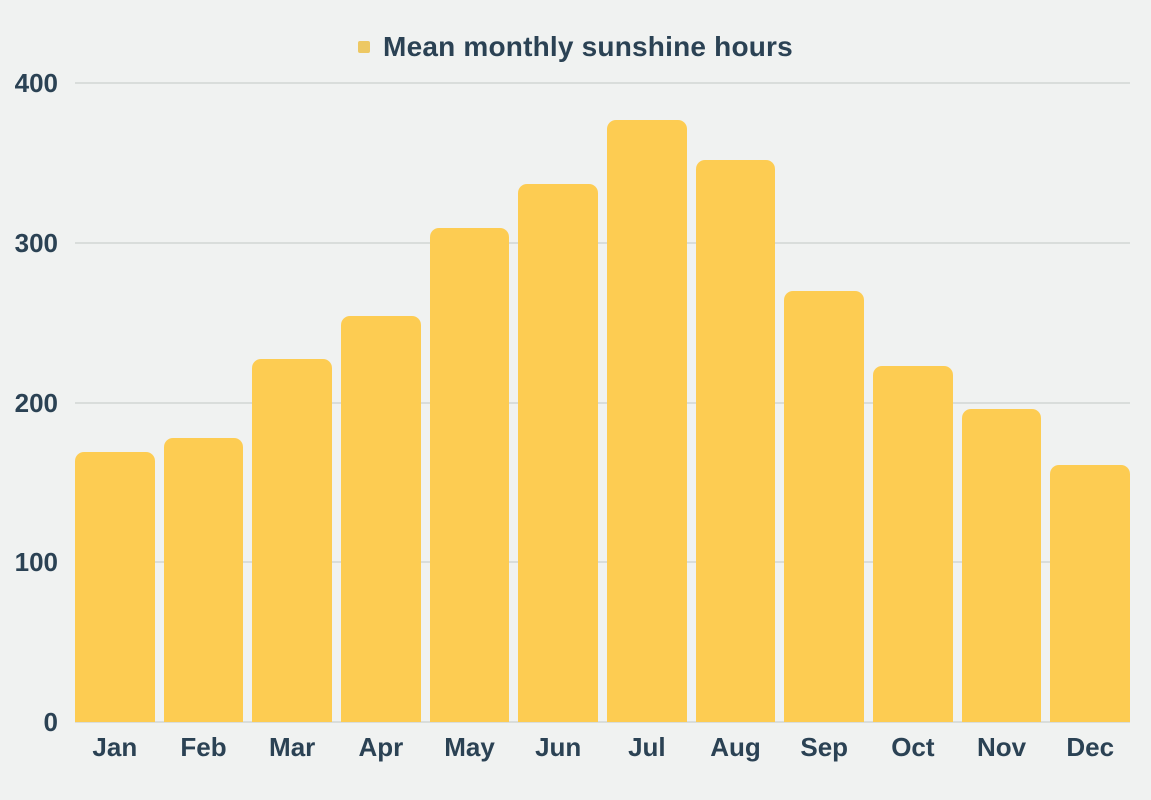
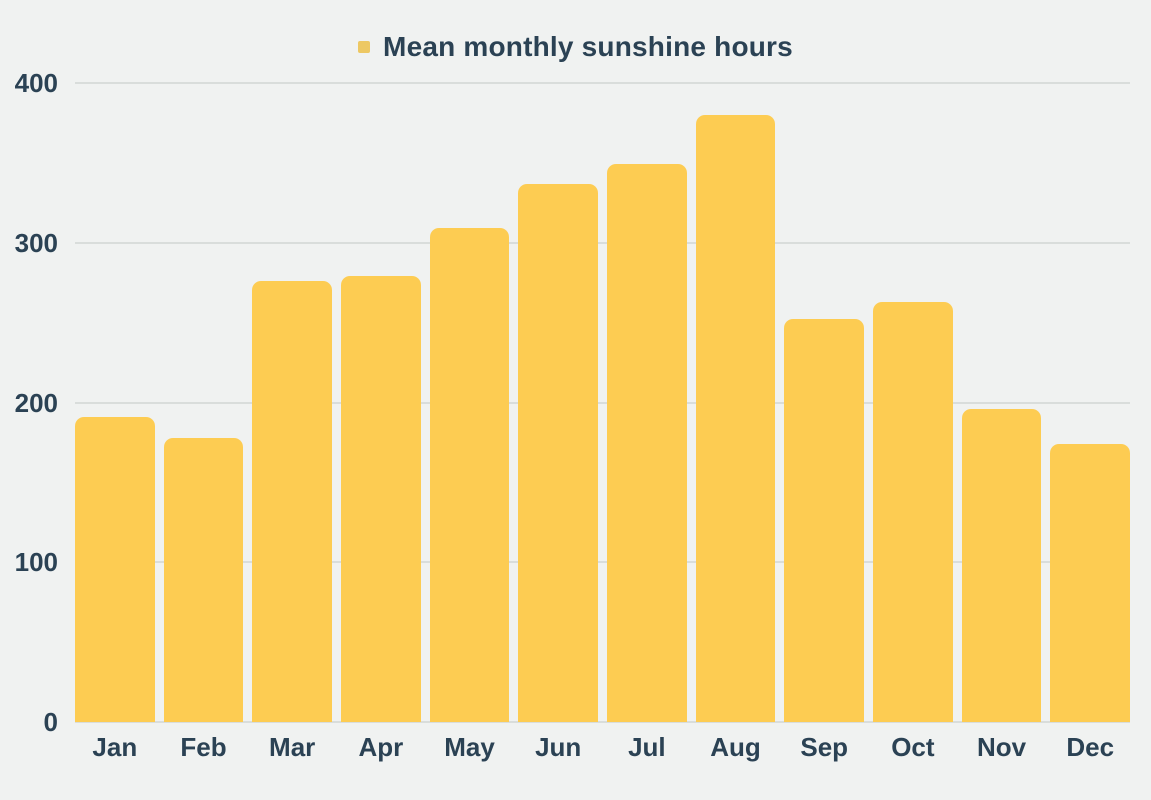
Jan: 169 -> 191
Mar: 227 -> 276
Apr: 254 -> 279
Jul: 377 -> 349
Aug: 352 -> 380
Sep: 270 -> 252
Oct: 223 -> 263
Dec: 161 -> 174
